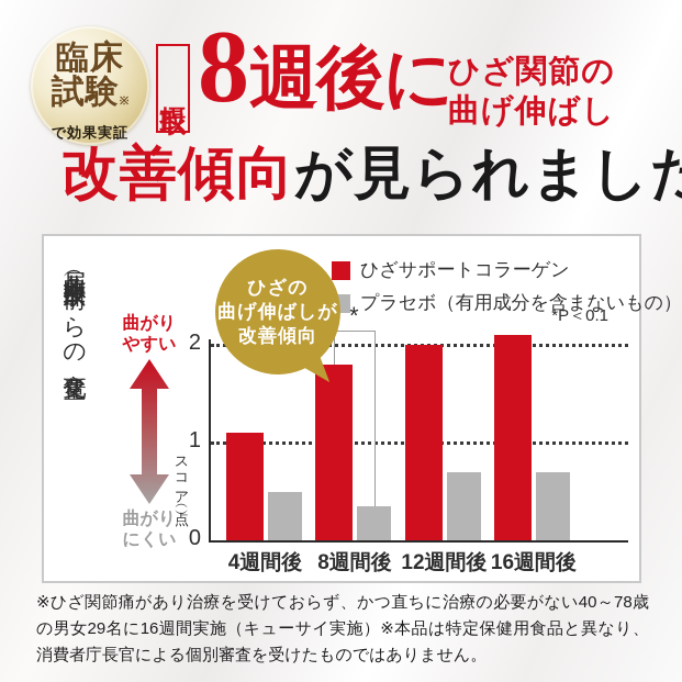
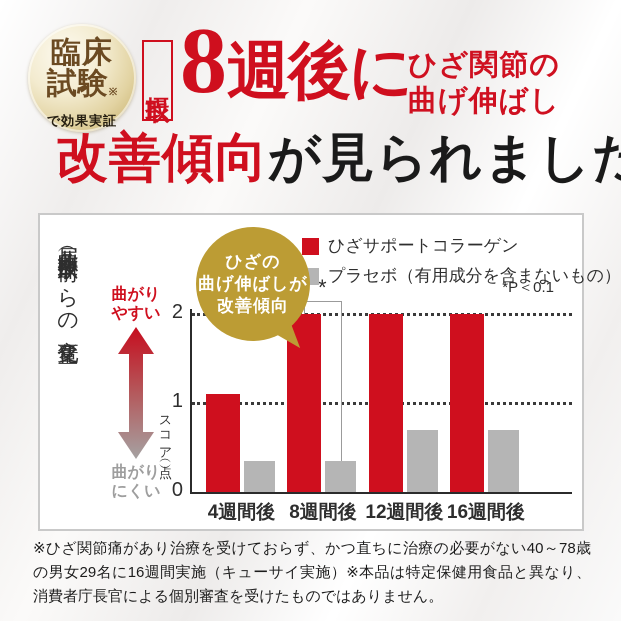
プラセボ（有用成分を含まないもの）/4週間後: 0.5 -> 0.3
ひざサポートコラーゲン/8週間後: 1.8 -> 2.0
ひざサポートコラーゲン/16週間後: 2.1 -> 2.0
